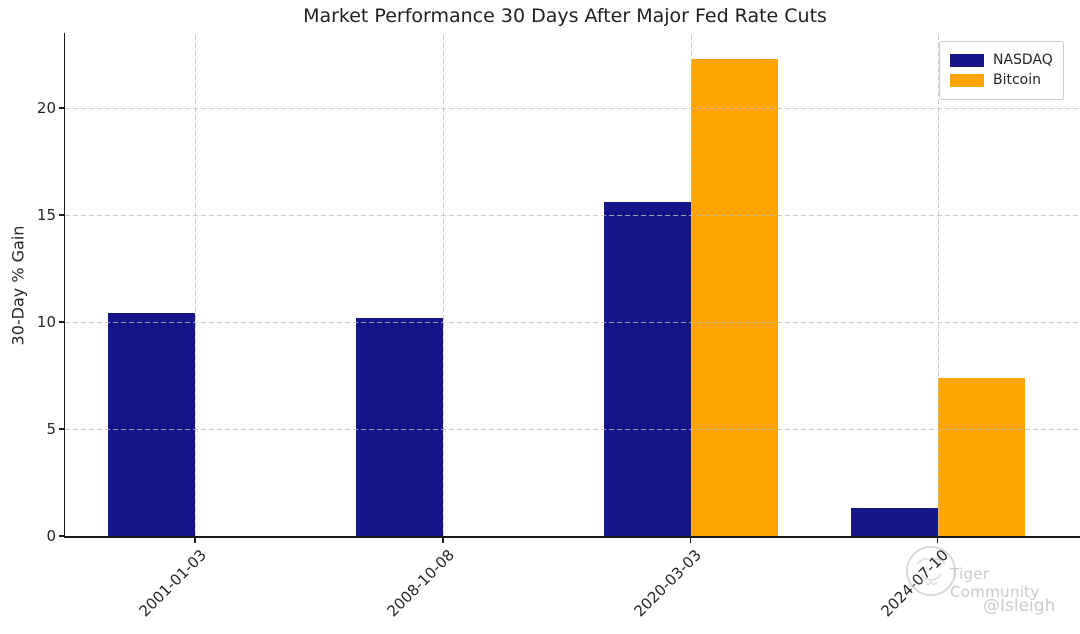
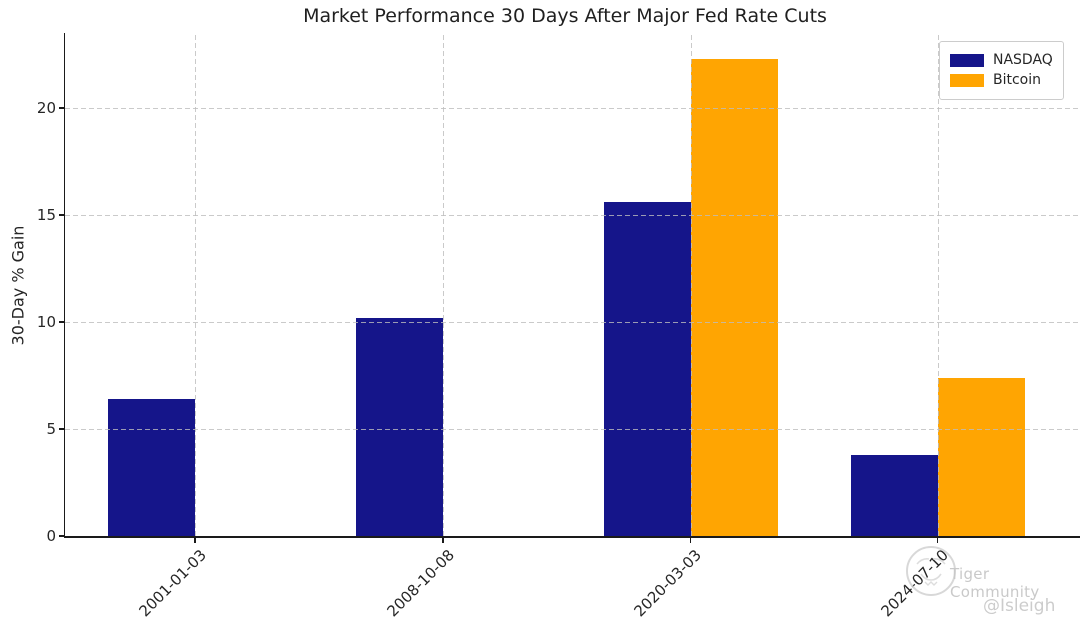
NASDAQ/2001-01-03: 10.4 -> 6.4
NASDAQ/2024-07-10: 1.3 -> 3.8
